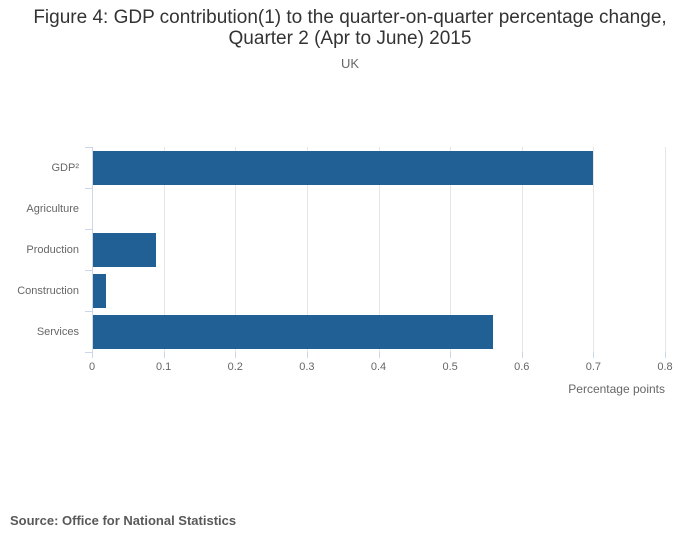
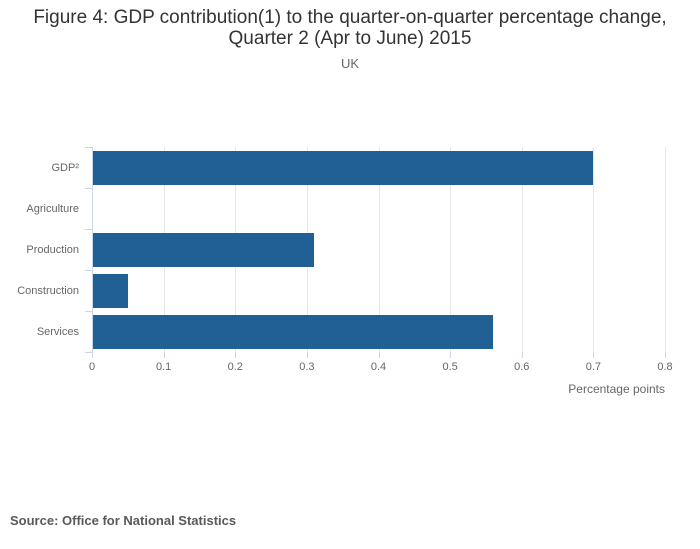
Production: 0.09 -> 0.31
Construction: 0.02 -> 0.05
